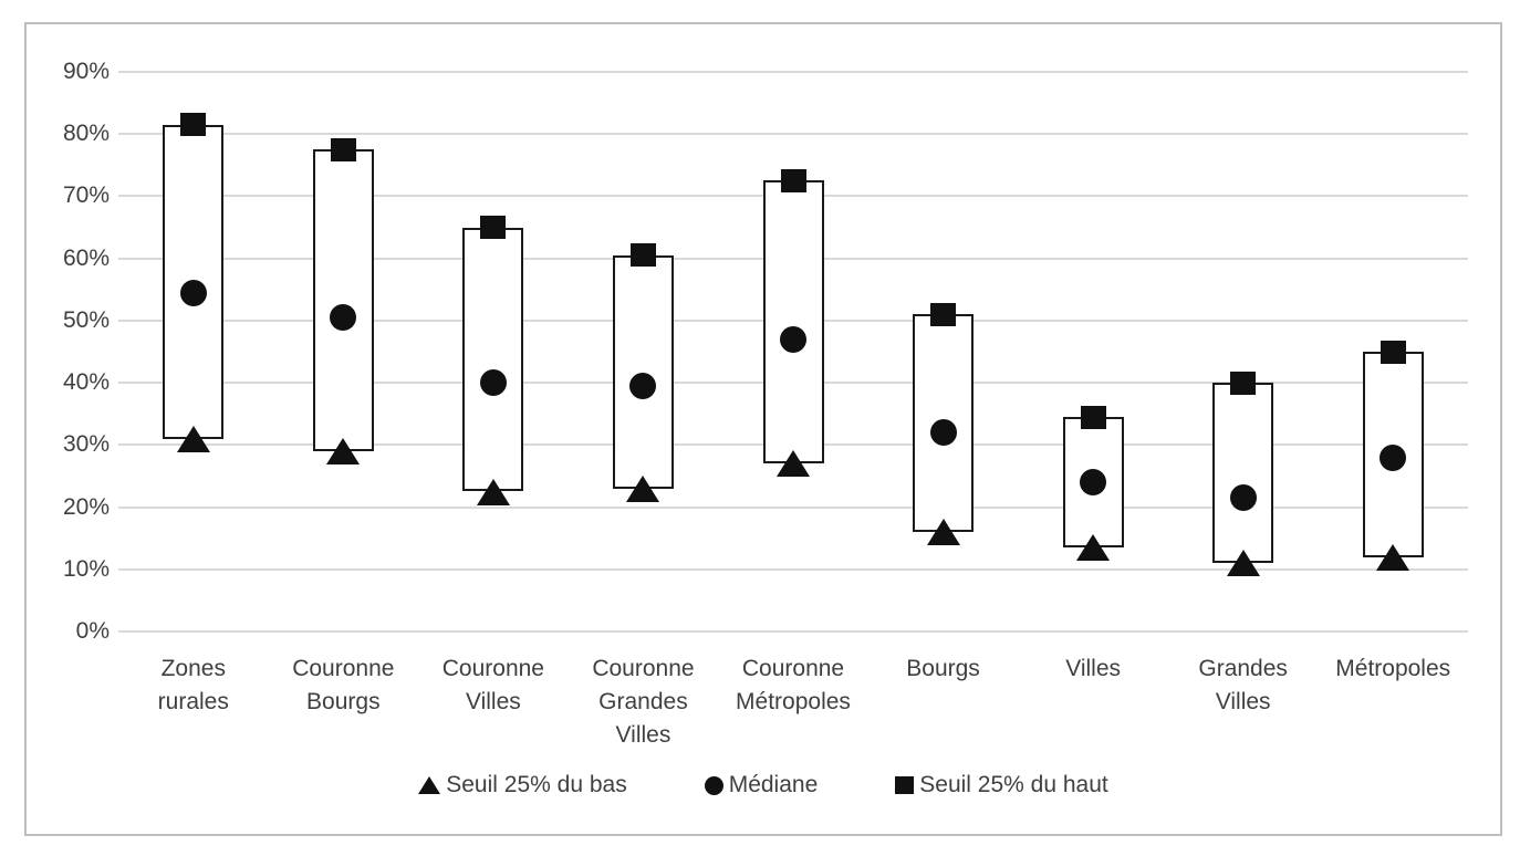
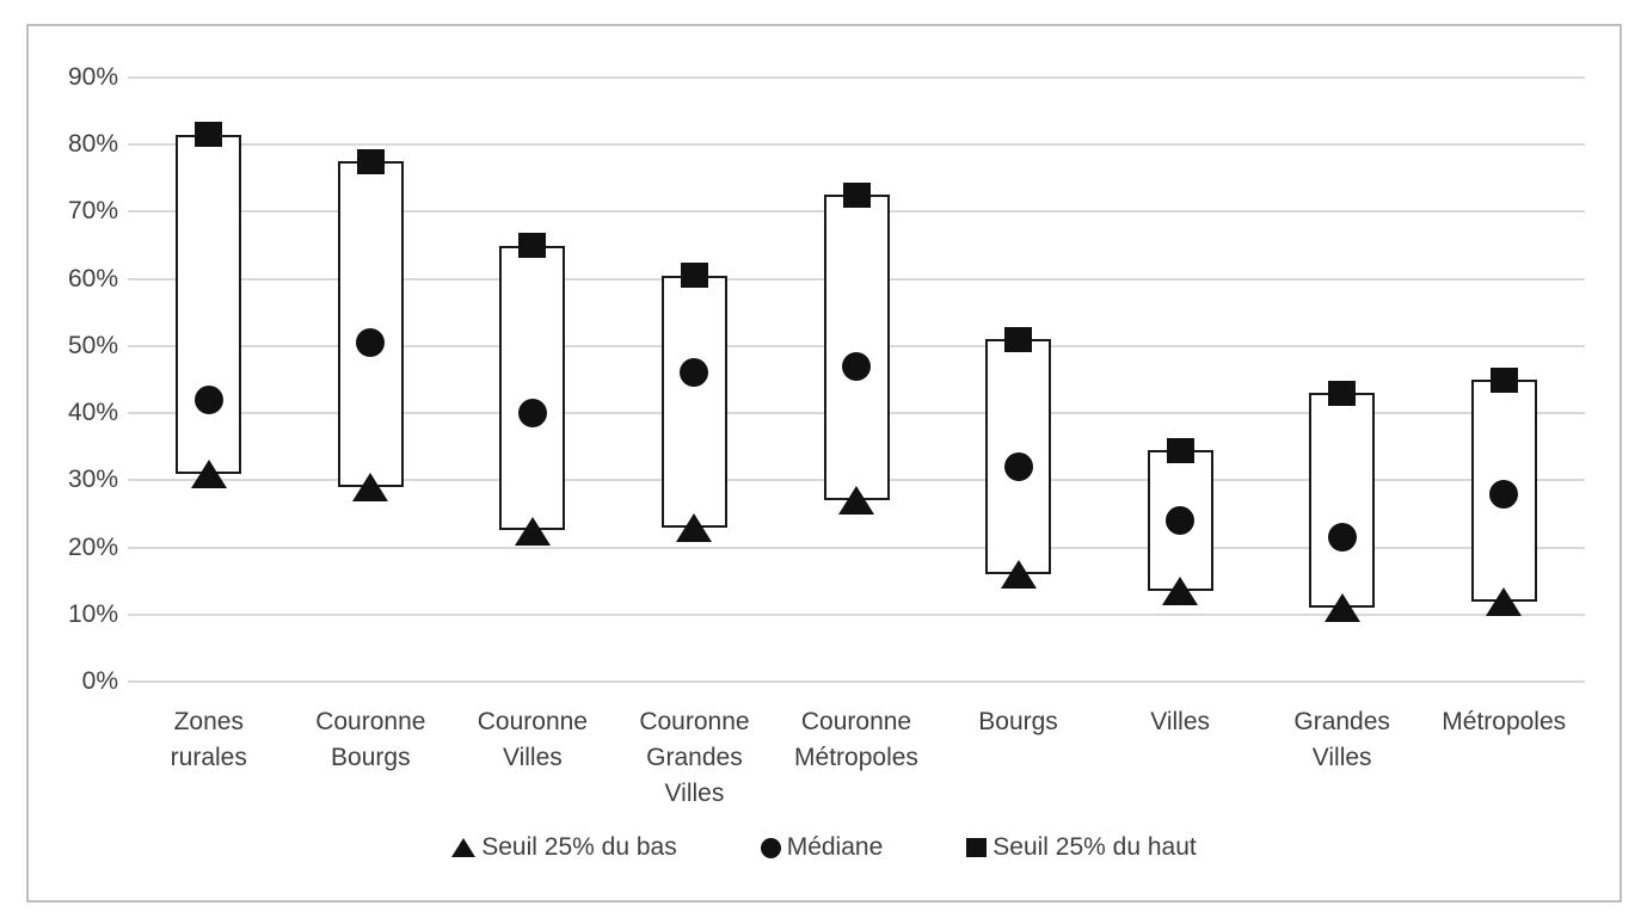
Médiane/Zones rurales: 54% -> 42%
Médiane/Couronne Grandes Villes: 40% -> 46%
Seuil 25% du haut/Grandes Villes: 40% -> 43%
